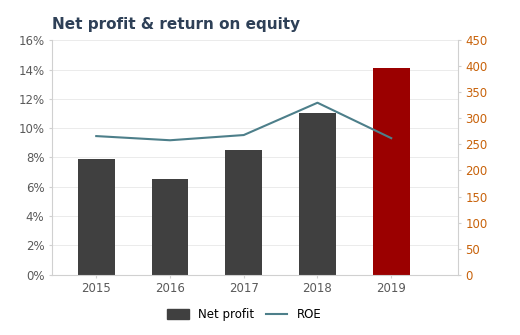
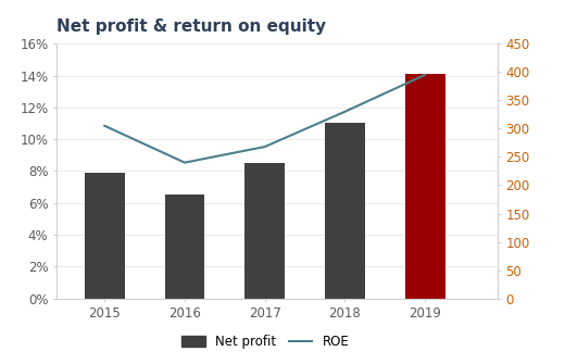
ROE/2015: 266 -> 305
ROE/2016: 258 -> 240
ROE/2019: 262 -> 395
